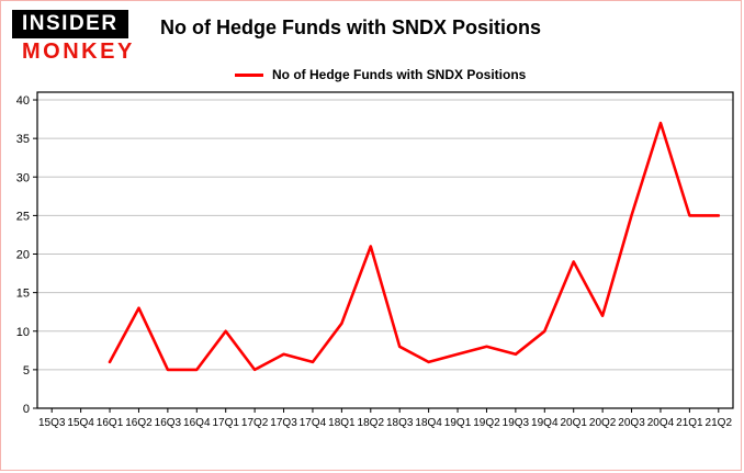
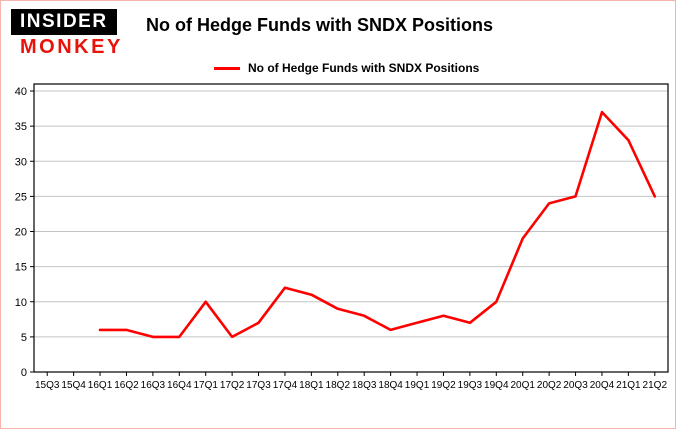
16Q2: 13 -> 6
17Q4: 6 -> 12
18Q2: 21 -> 9
20Q2: 12 -> 24
21Q1: 25 -> 33
